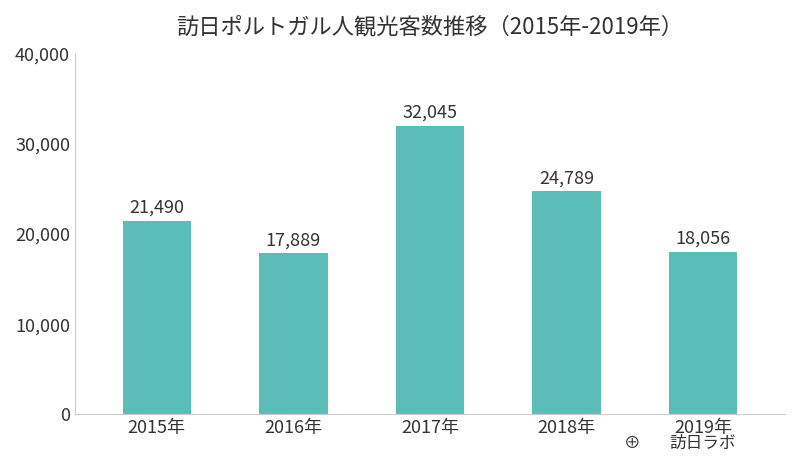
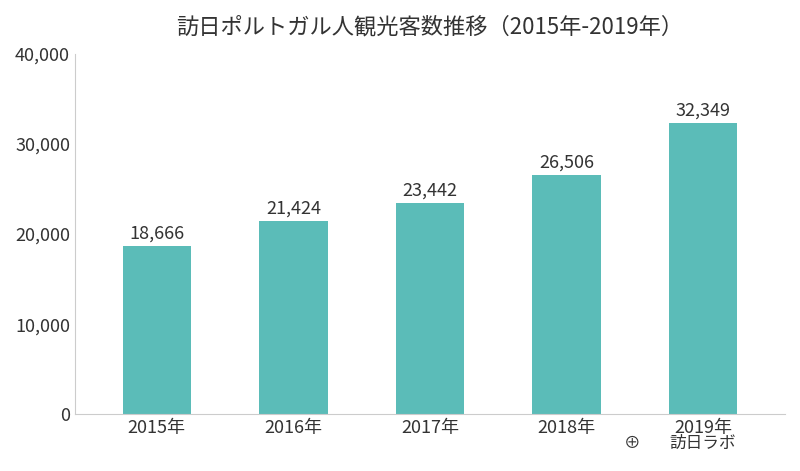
2015年: 21,490 -> 18,666
2016年: 17,889 -> 21,424
2017年: 32,045 -> 23,442
2018年: 24,789 -> 26,506
2019年: 18,056 -> 32,349
